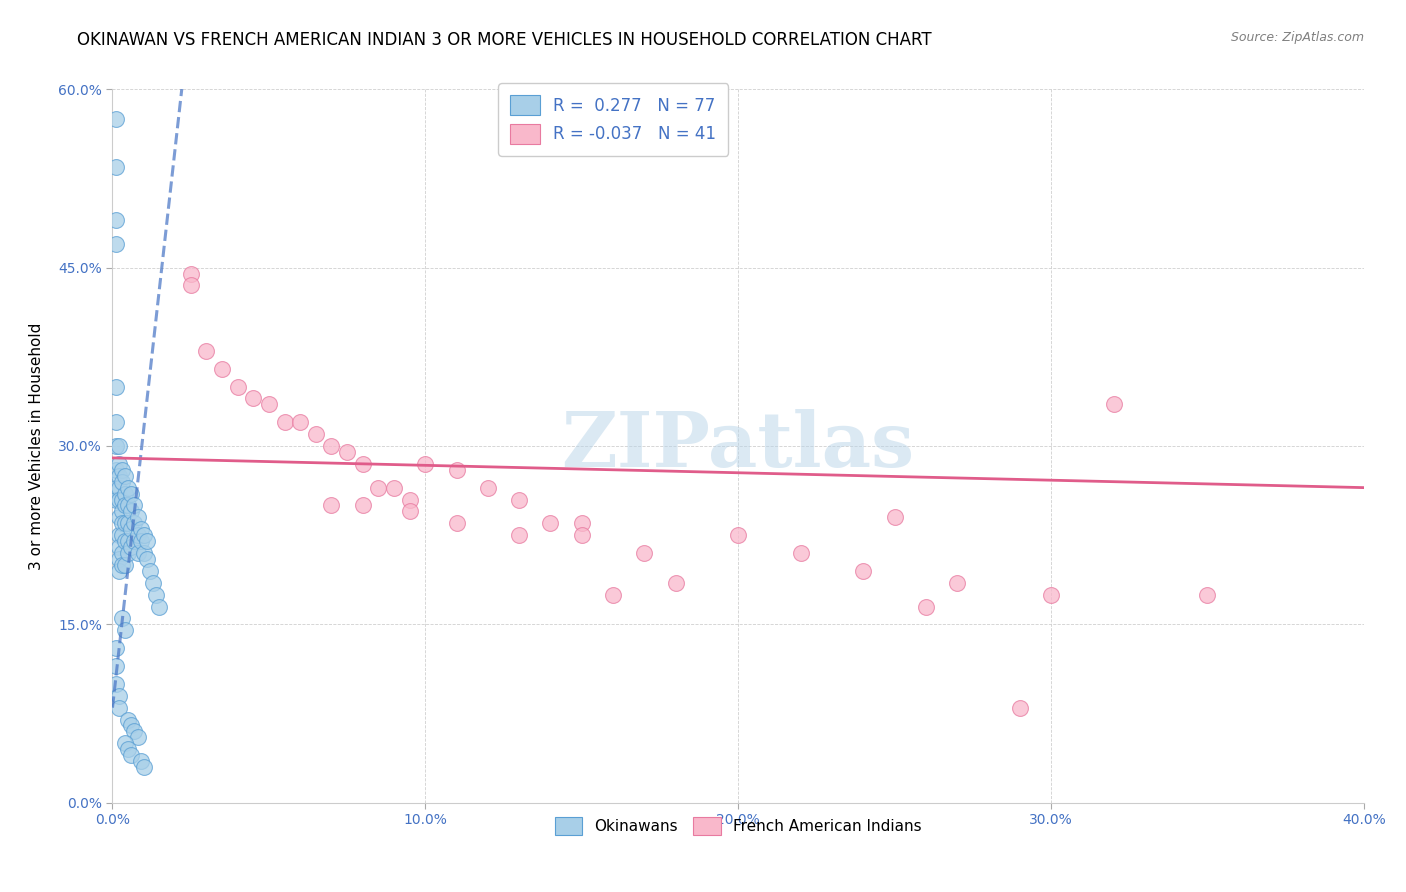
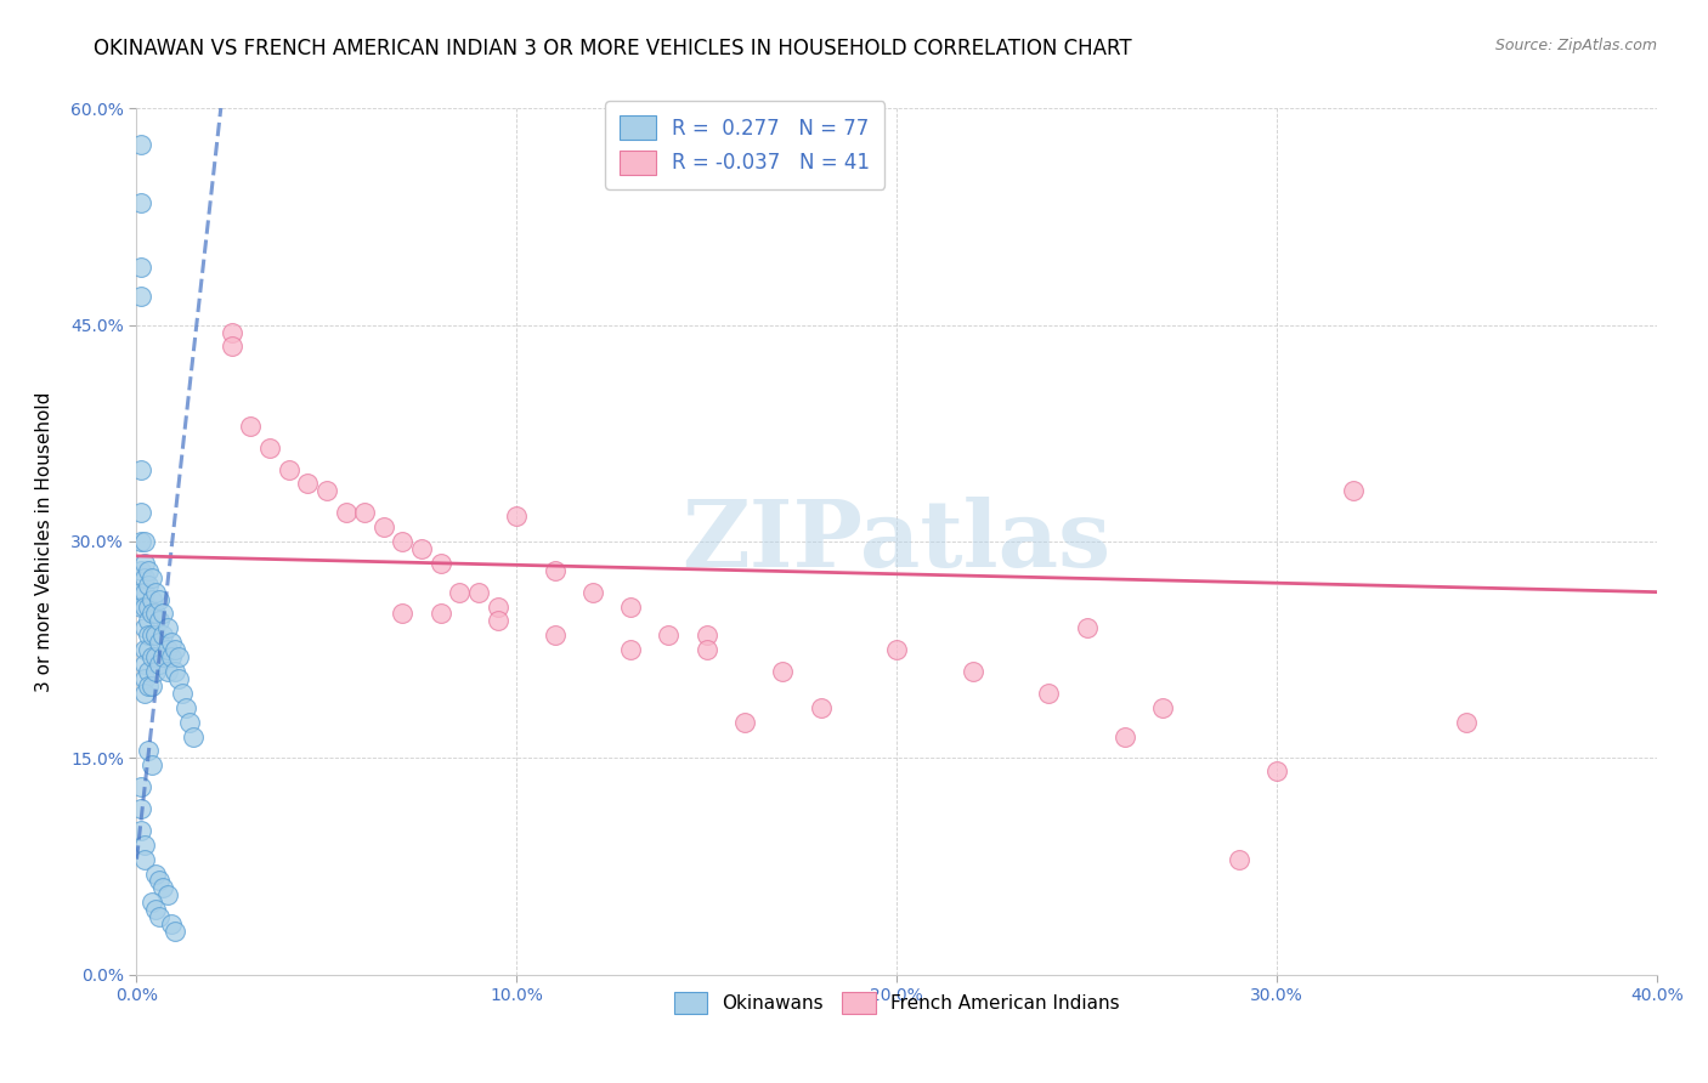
French American Indians/10.0%: 28.5% -> 31.8%
French American Indians/30.0%: 17.5% -> 14.1%
